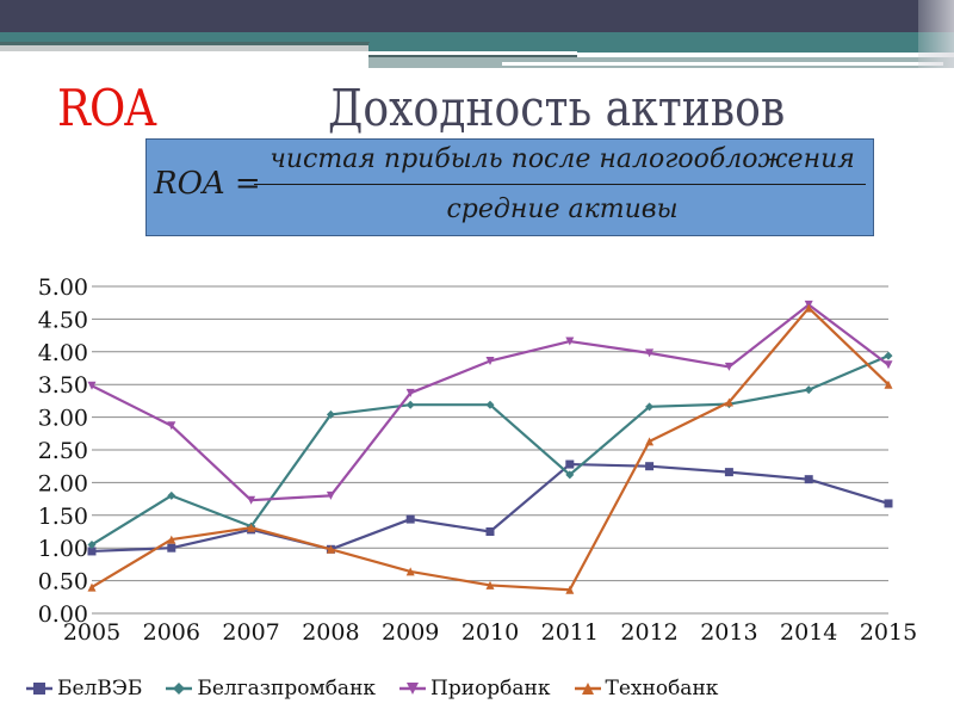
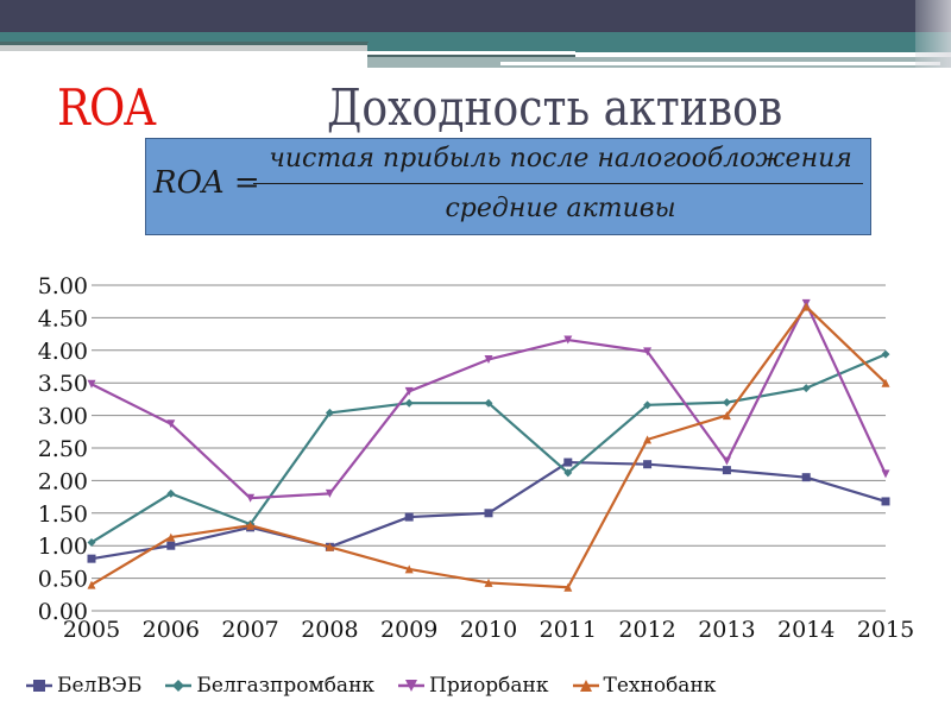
БелВЭБ/2005: 0.9 -> 0.8
БелВЭБ/2010: 1.2 -> 1.5
Приорбанк/2013: 3.8 -> 2.3
Технобанк/2013: 3.2 -> 3.0
Приорбанк/2015: 3.8 -> 2.1
